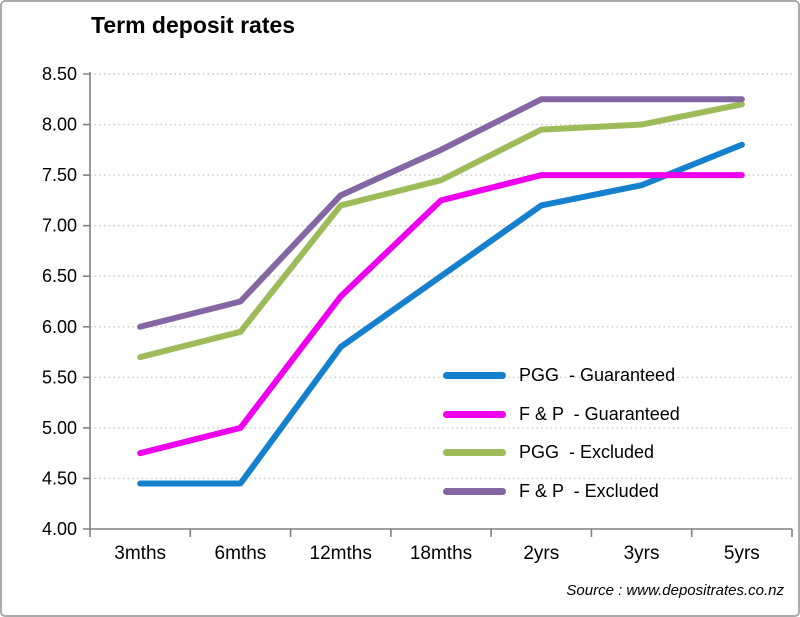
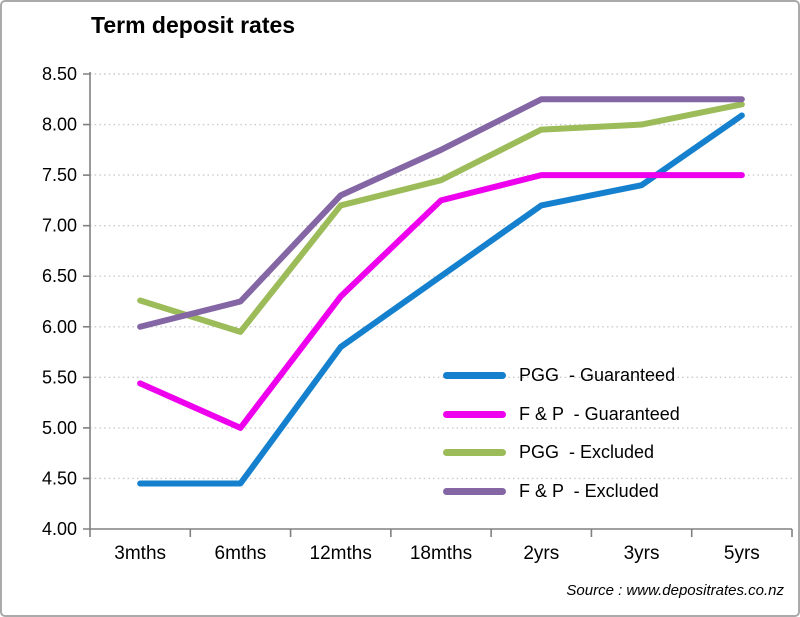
F & P - Guaranteed/3mths: 4.75 -> 5.44
PGG - Excluded/3mths: 5.70 -> 6.26
PGG - Guaranteed/5yrs: 7.80 -> 8.09
